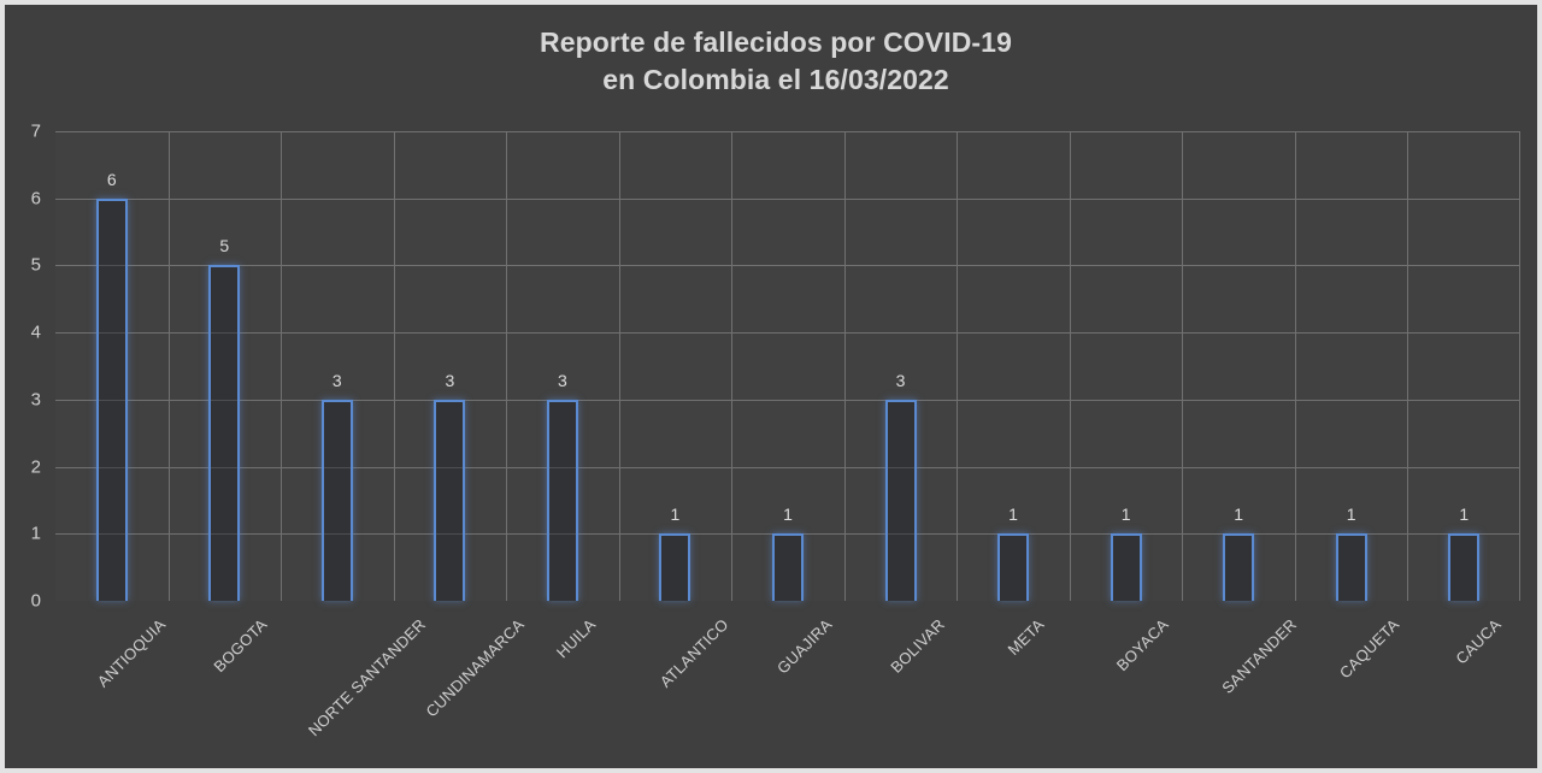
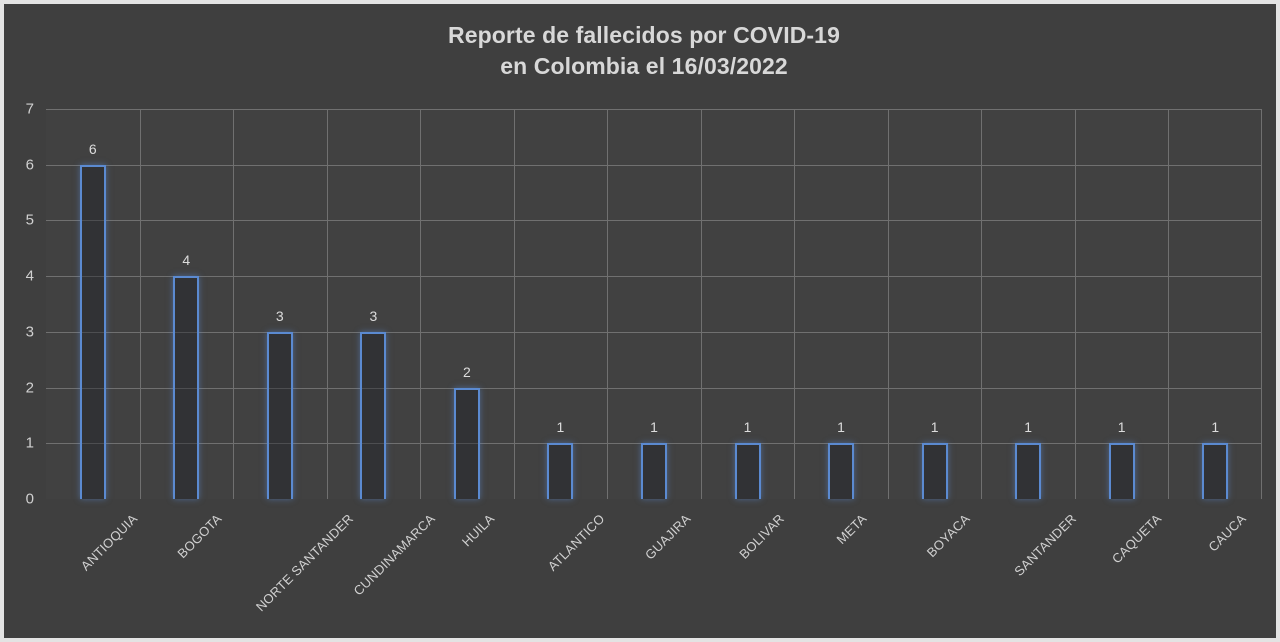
BOGOTA: 5 -> 4
HUILA: 3 -> 2
BOLIVAR: 3 -> 1
